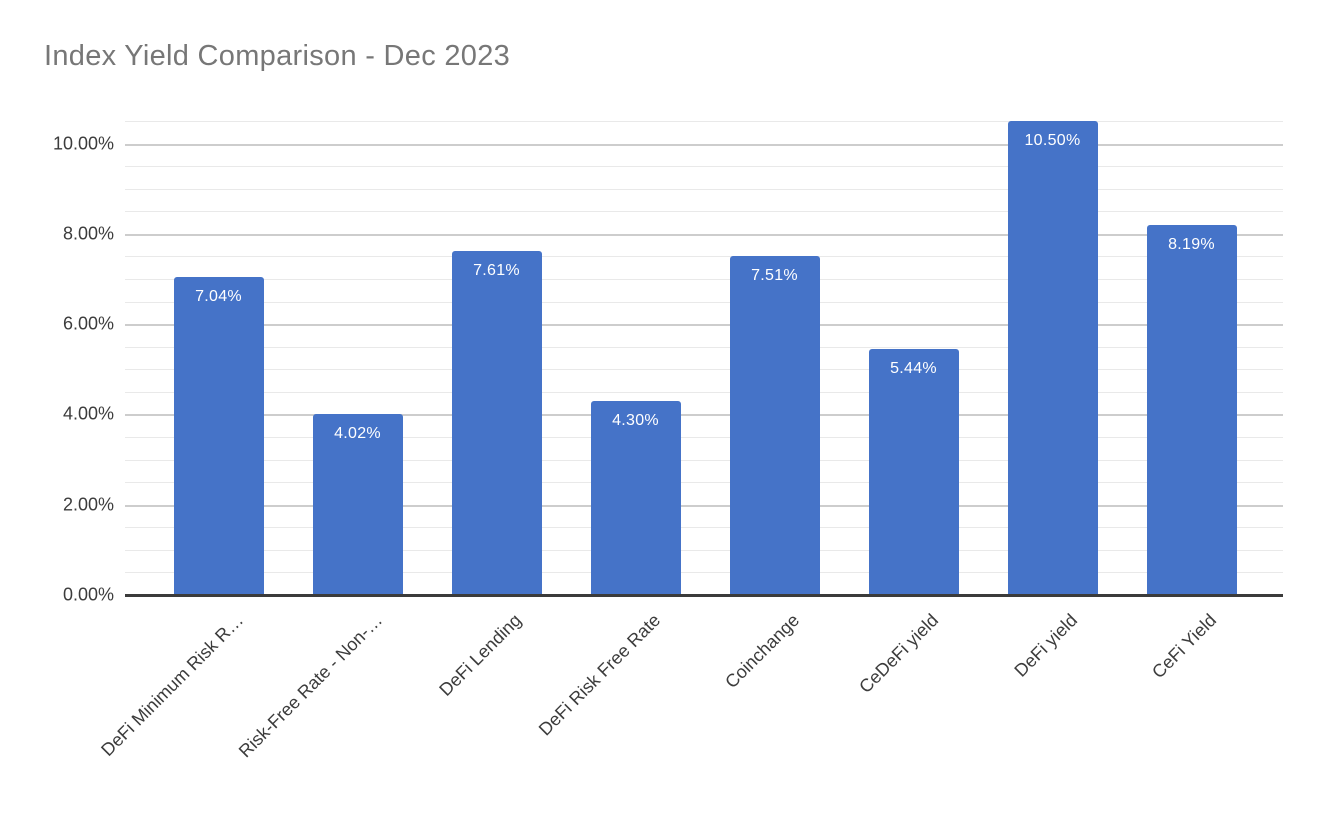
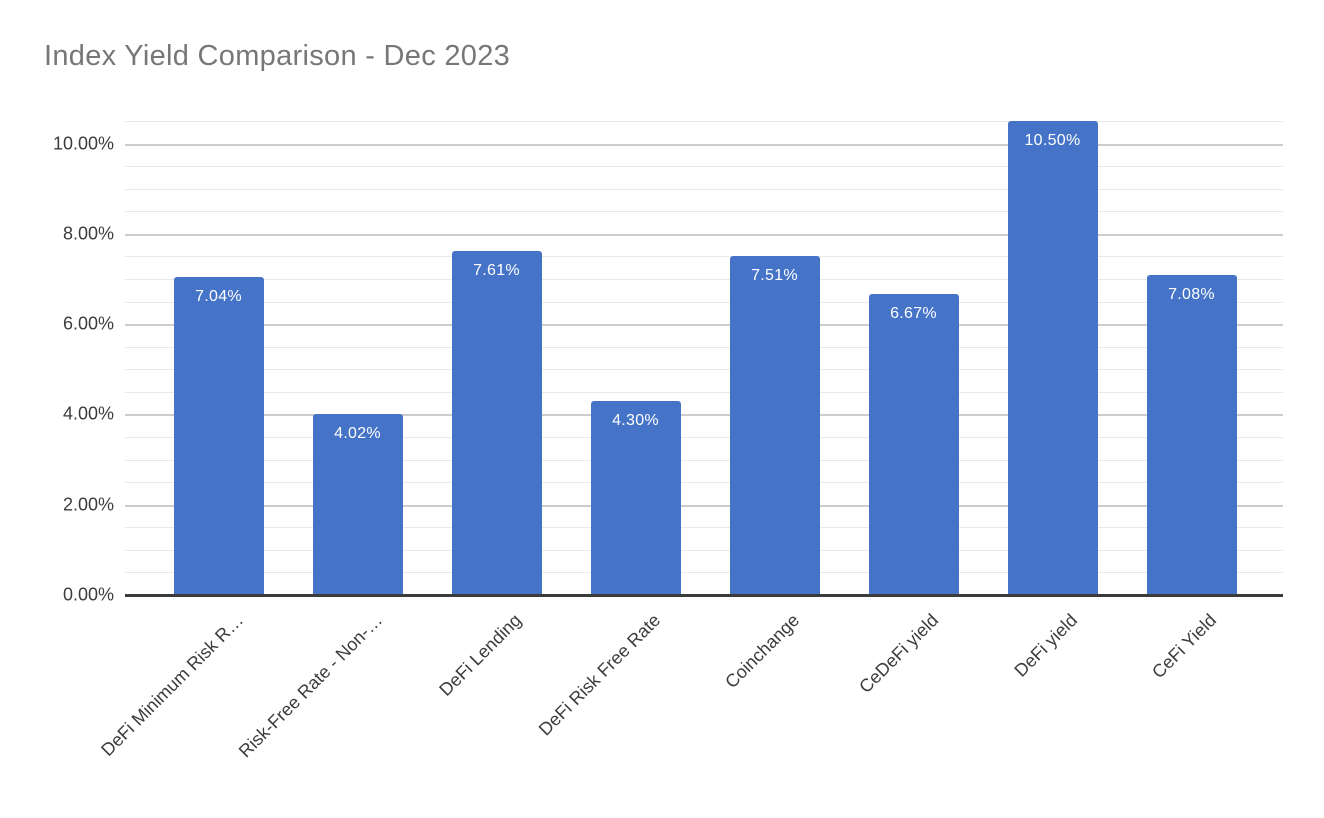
CeDeFi yield: 5.44% -> 6.67%
CeFi Yield: 8.19% -> 7.08%
